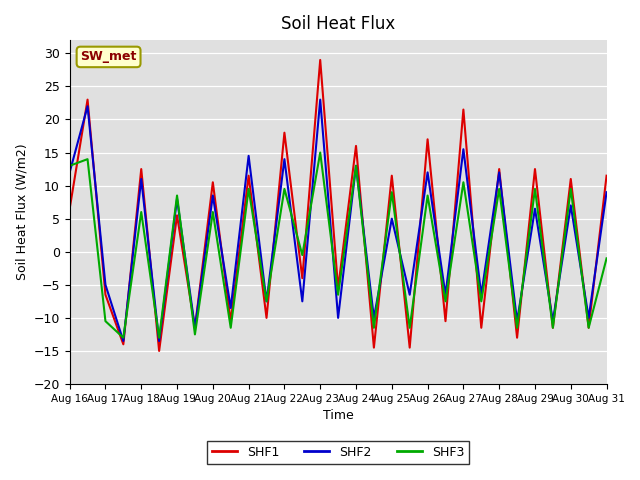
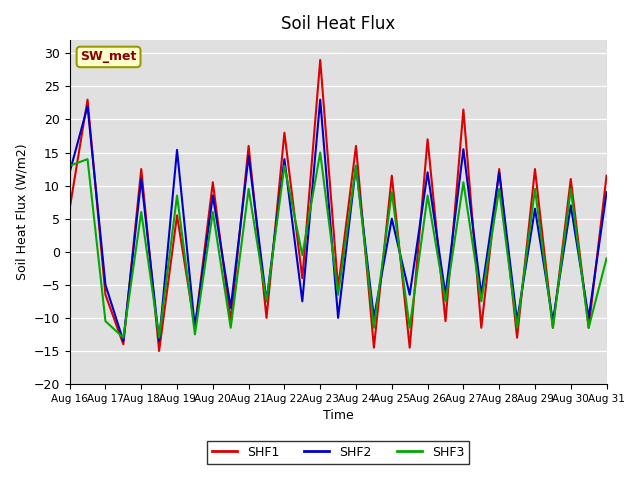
SHF2/Aug 19: 8.0 -> 15.4
SHF1/Aug 21: 11.5 -> 16.0
SHF3/Aug 22: 9.5 -> 13.0
